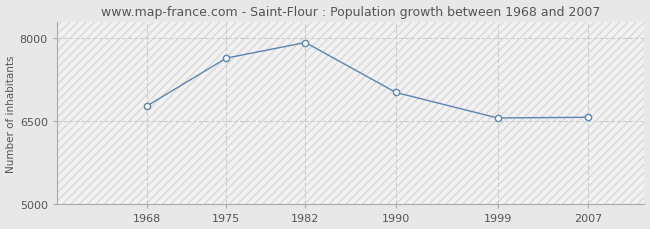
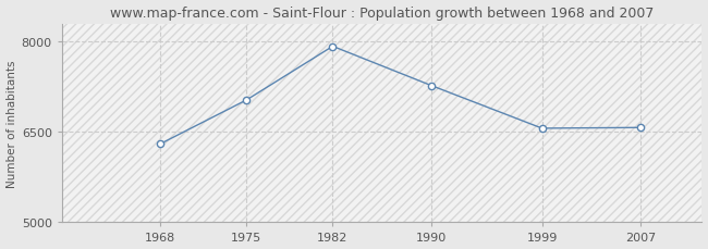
1968: 6780 -> 6300
1975: 7640 -> 7030
1990: 7020 -> 7270
